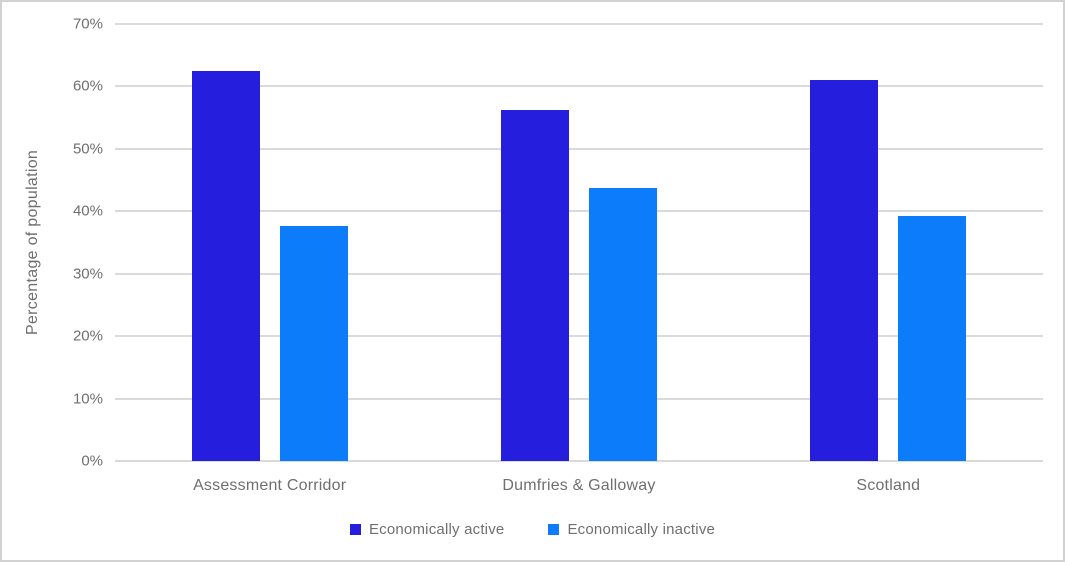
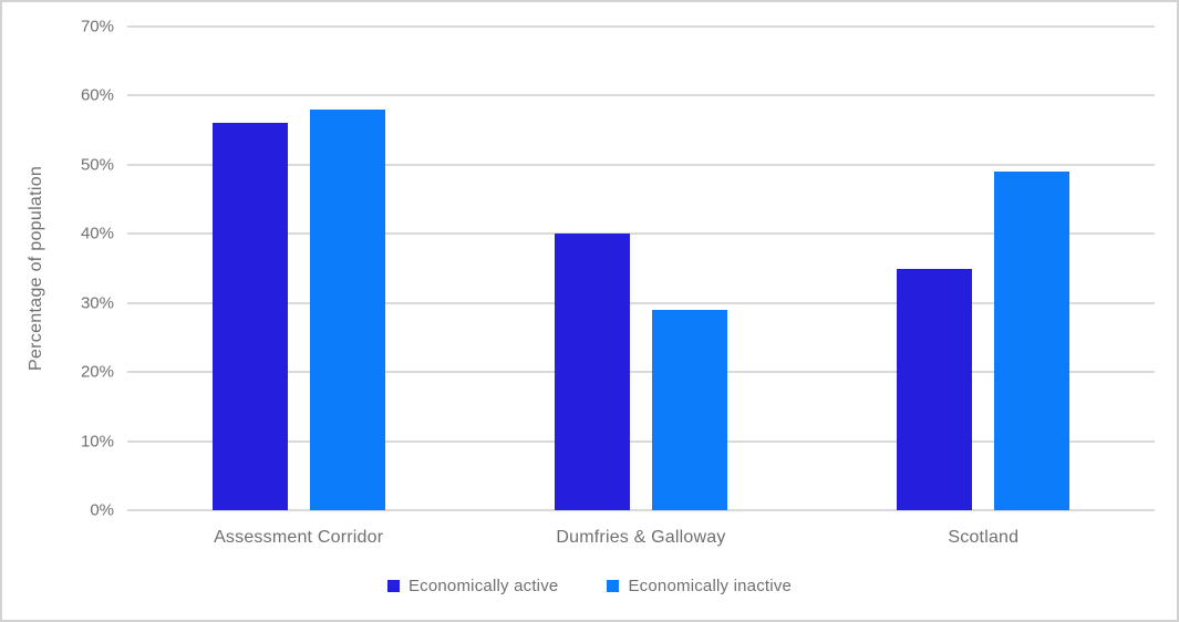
Economically active/Assessment Corridor: 62% -> 56%
Economically inactive/Assessment Corridor: 38% -> 58%
Economically active/Dumfries & Galloway: 56% -> 40%
Economically inactive/Dumfries & Galloway: 44% -> 29%
Economically active/Scotland: 61% -> 35%
Economically inactive/Scotland: 39% -> 49%
